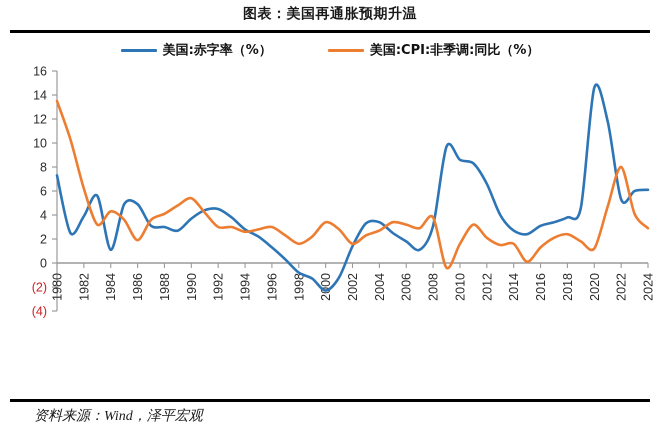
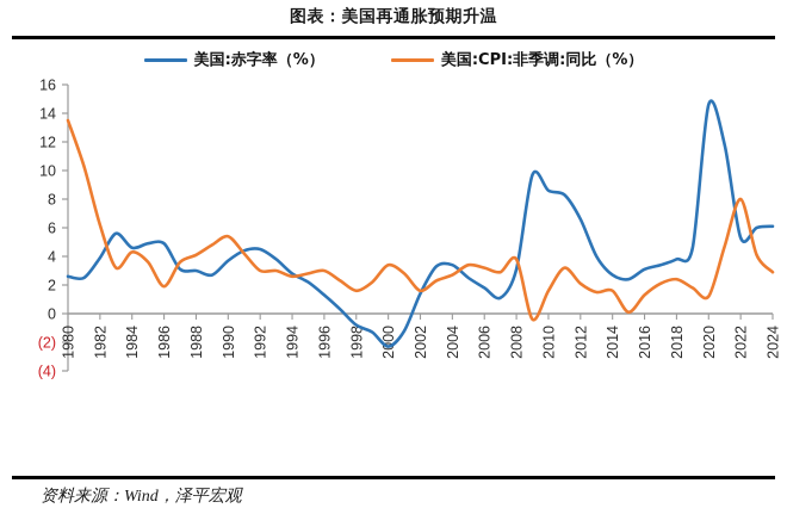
美国:赤字率（%）/1980: 7.3 -> 2.6
美国:赤字率（%）/1984: 1.1 -> 4.6
